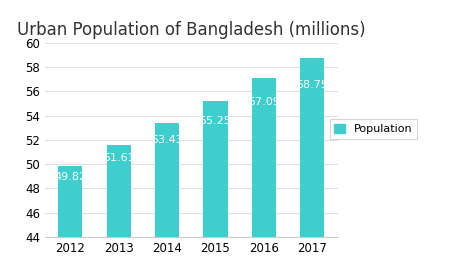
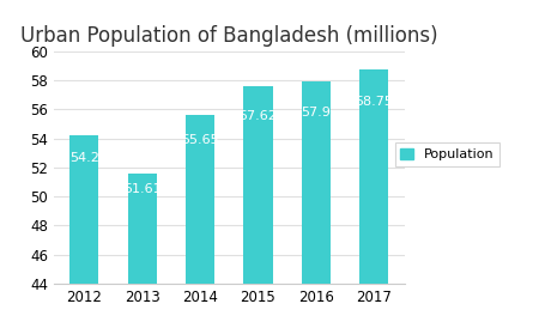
2012: 49.82 -> 54.2
2014: 53.43 -> 55.65
2015: 55.25 -> 57.62
2016: 57.09 -> 57.9
